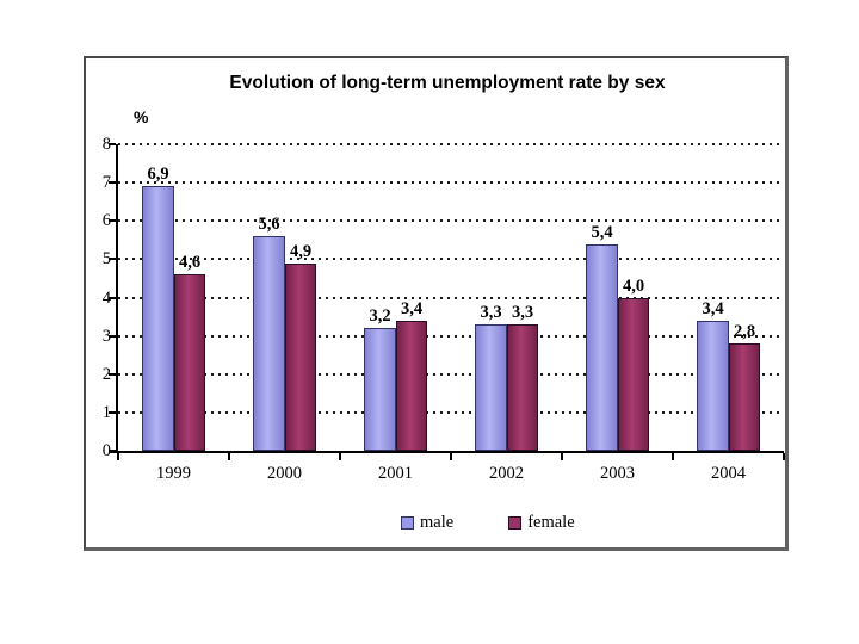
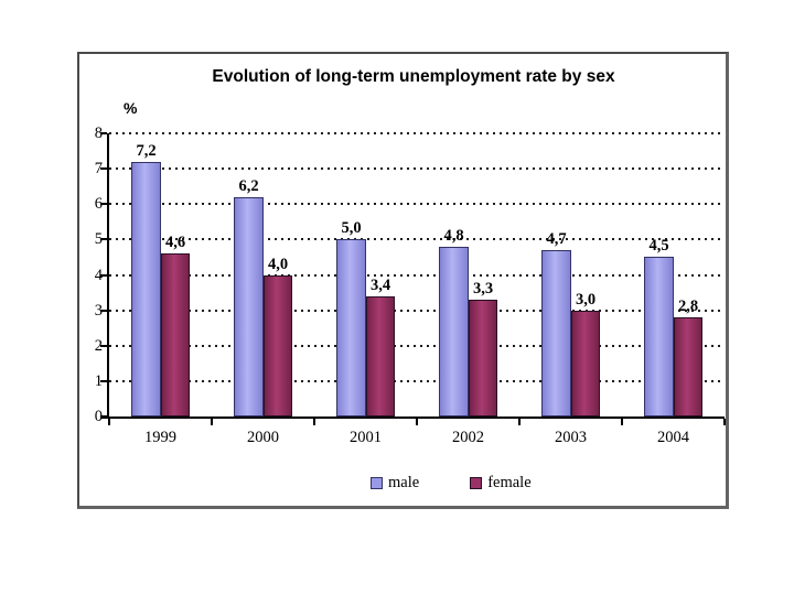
male/1999: 6,9 -> 7,2
male/2000: 5,6 -> 6,2
female/2000: 4,9 -> 4,0
male/2001: 3,2 -> 5,0
male/2002: 3,3 -> 4,8
male/2003: 5,4 -> 4,7
female/2003: 4,0 -> 3,0
male/2004: 3,4 -> 4,5
